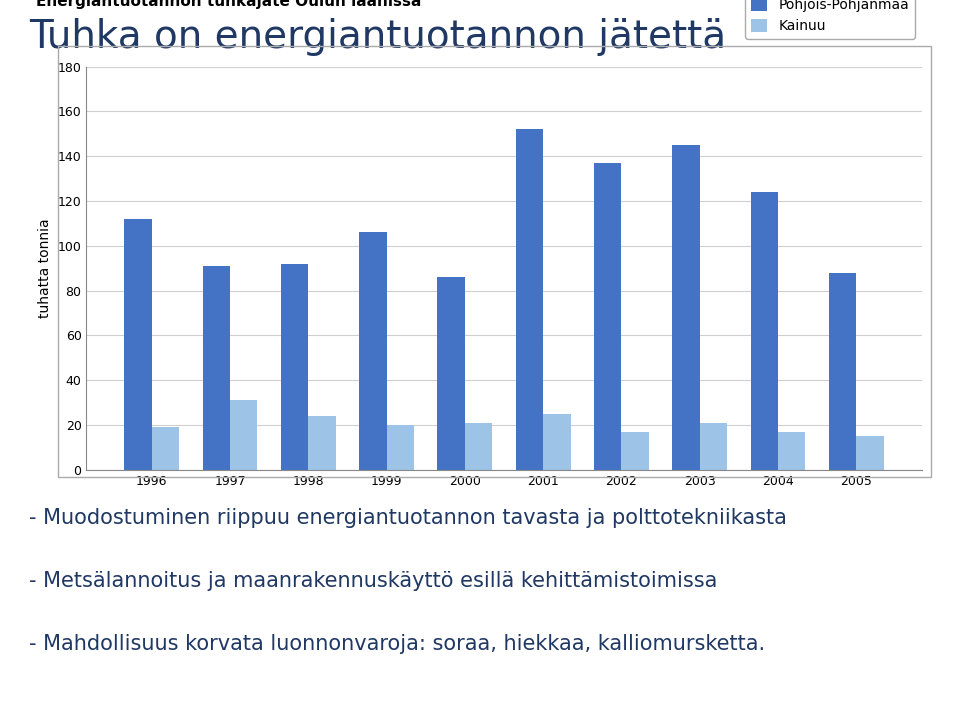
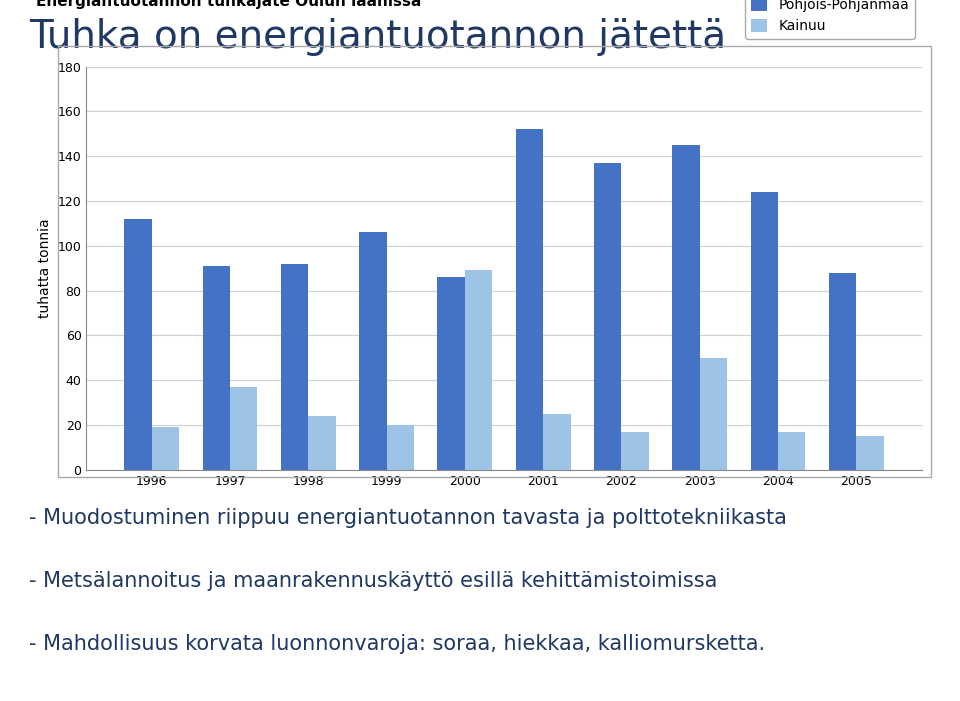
Kainuu/1997: 31 -> 37
Kainuu/2000: 21 -> 89
Kainuu/2003: 21 -> 50
